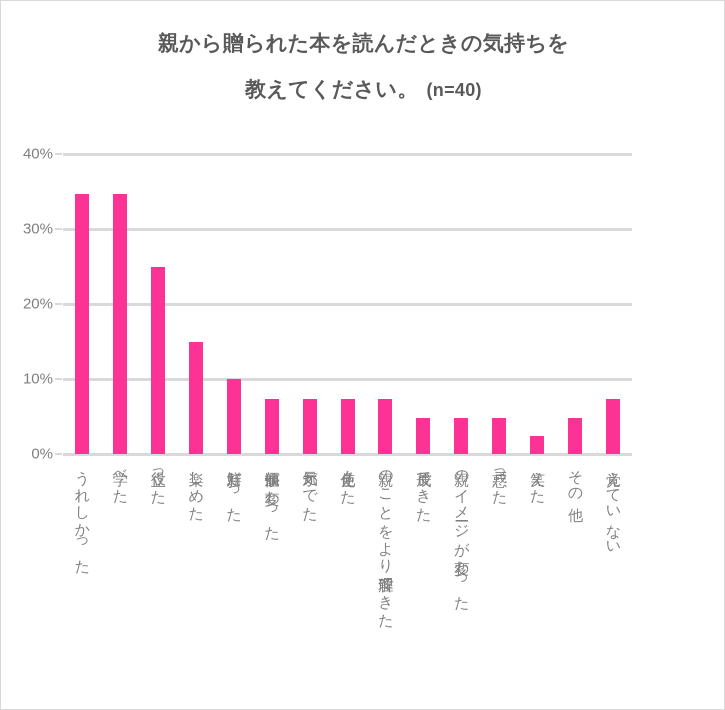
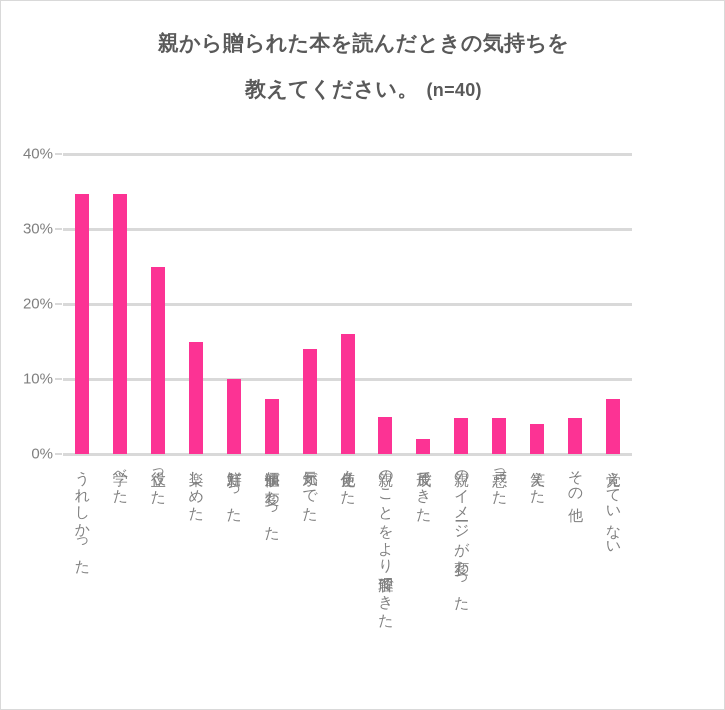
元気がでた: 7% -> 14%
色々使えた: 7% -> 16%
親のことをより理解できた: 7% -> 5%
成長できた: 5% -> 2%
笑えた: 2% -> 4%
